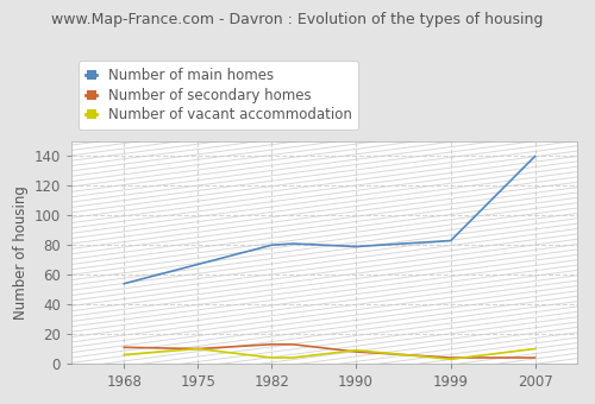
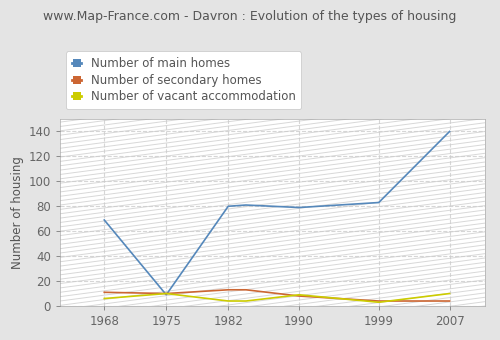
Number of main homes/1968: 54 -> 69
Number of main homes/1975: 67 -> 9
